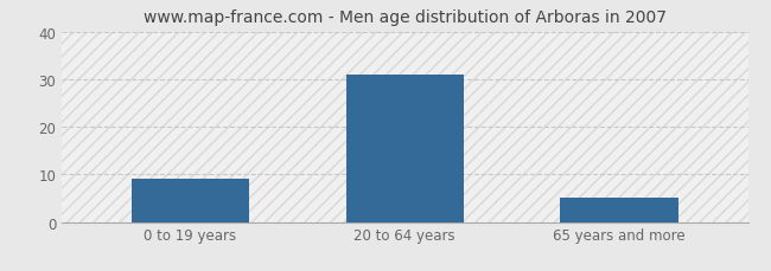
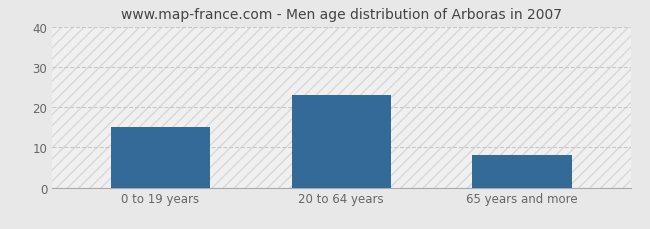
0 to 19 years: 9 -> 15
20 to 64 years: 31 -> 23
65 years and more: 5 -> 8
